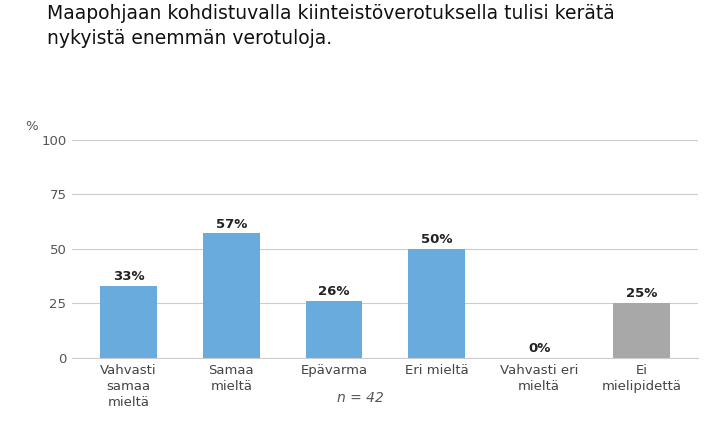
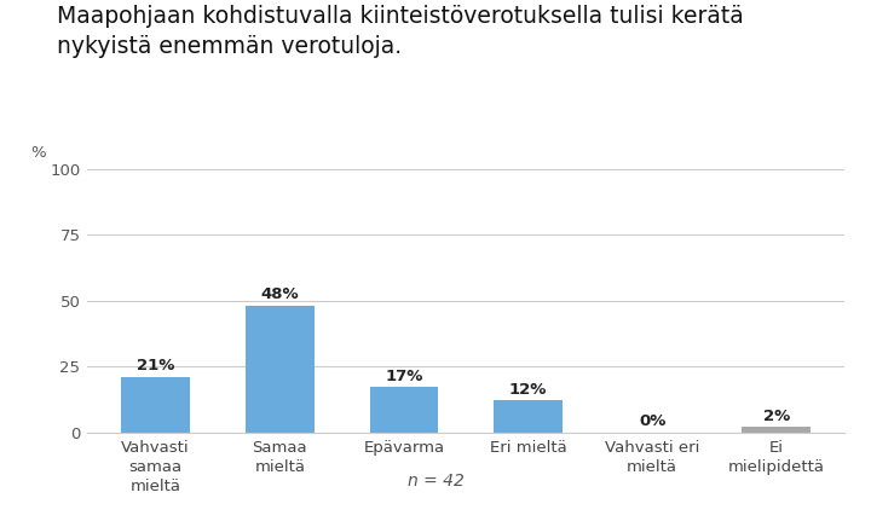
Vahvasti samaa mieltä: 33% -> 21%
Samaa mieltä: 57% -> 48%
Epävarma: 26% -> 17%
Eri mieltä: 50% -> 12%
Ei mielipidettä: 25% -> 2%
